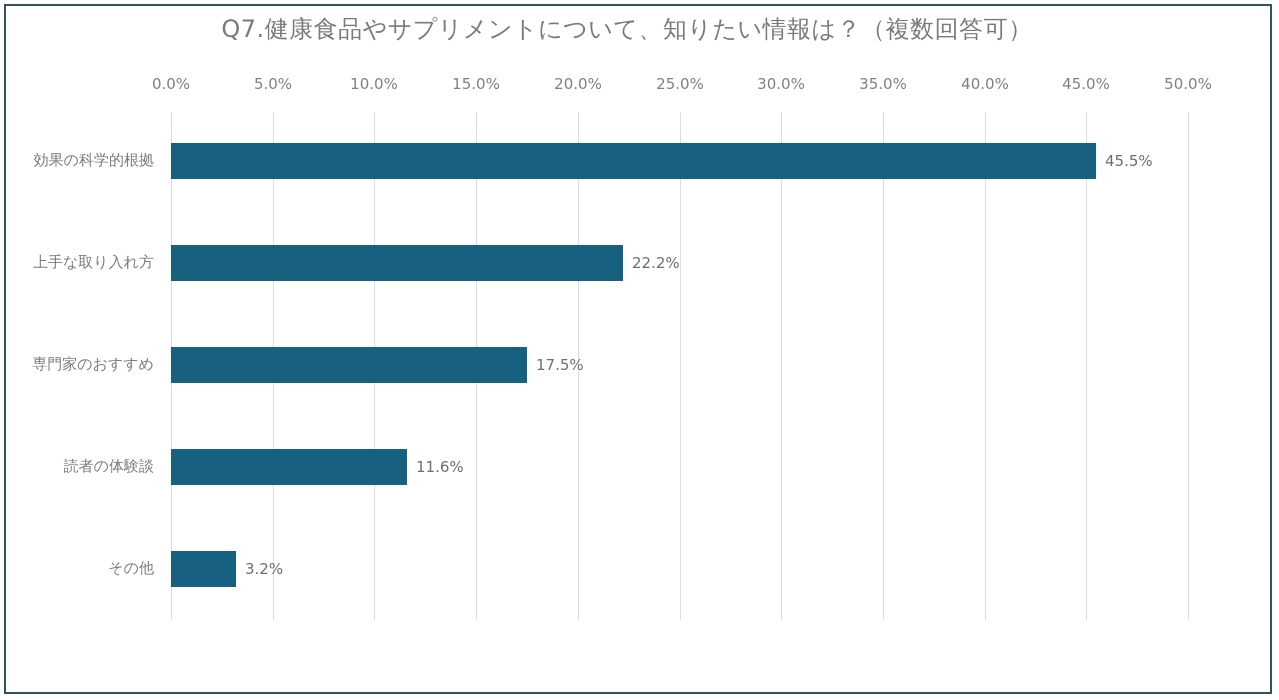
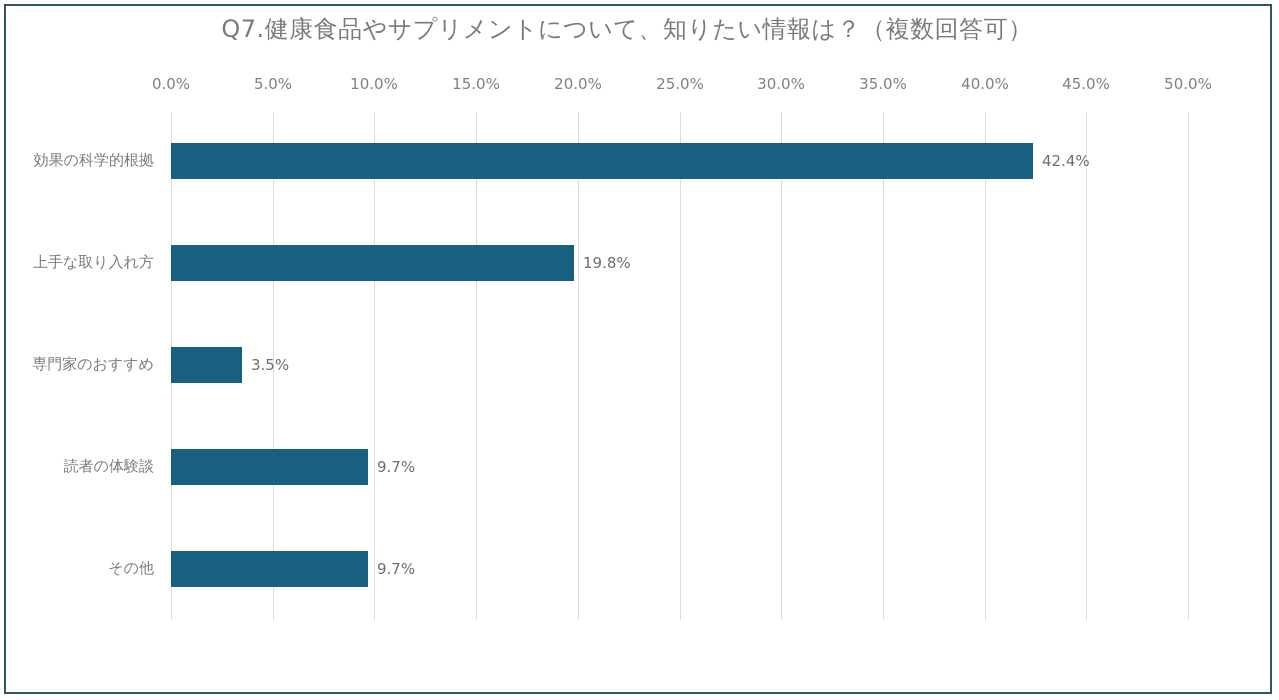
効果の科学的根拠: 45.5% -> 42.4%
上手な取り入れ方: 22.2% -> 19.8%
専門家のおすすめ: 17.5% -> 3.5%
読者の体験談: 11.6% -> 9.7%
その他: 3.2% -> 9.7%
